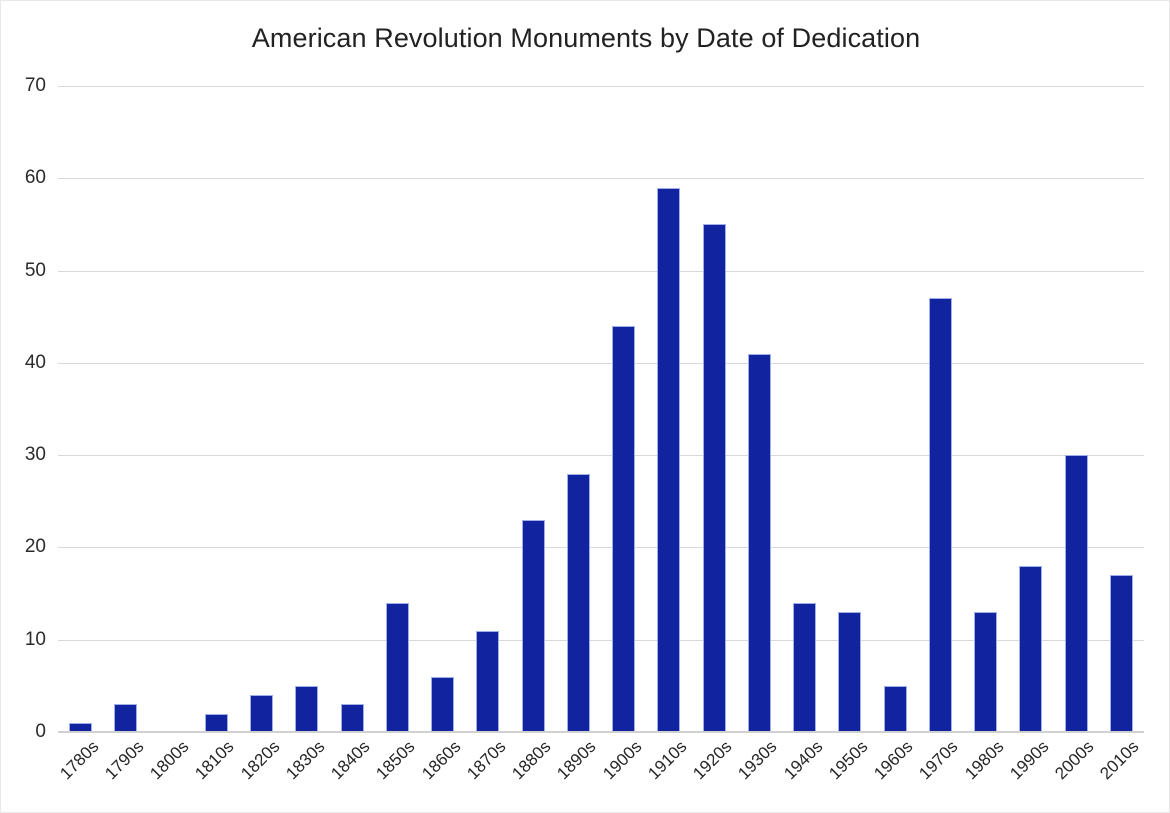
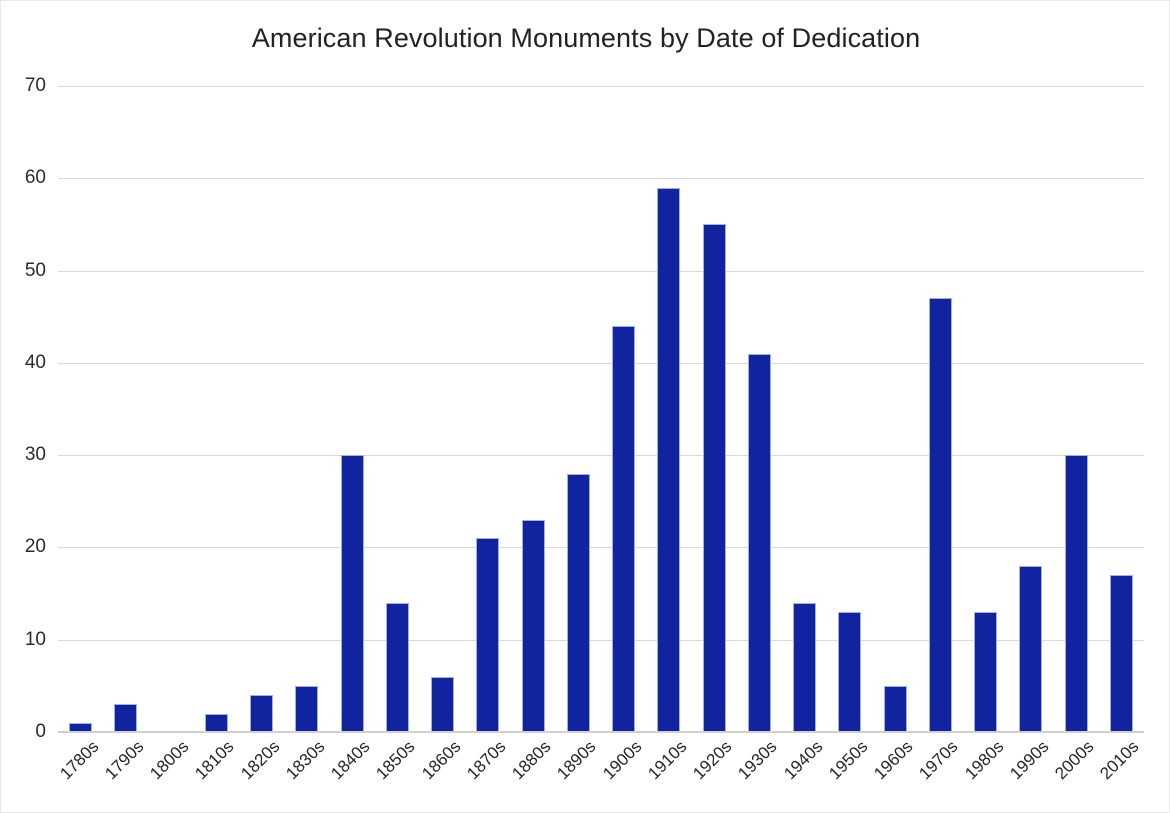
1840s: 3 -> 30
1870s: 11 -> 21
